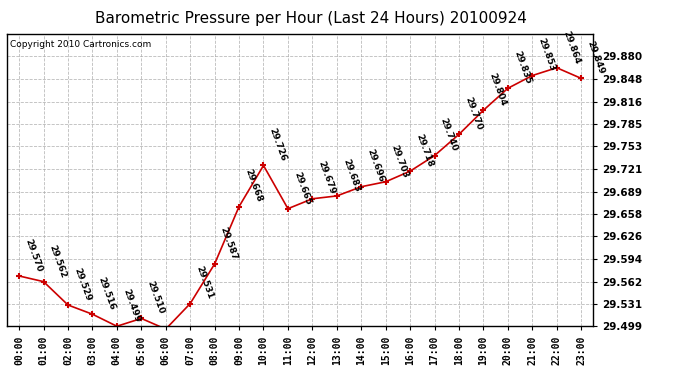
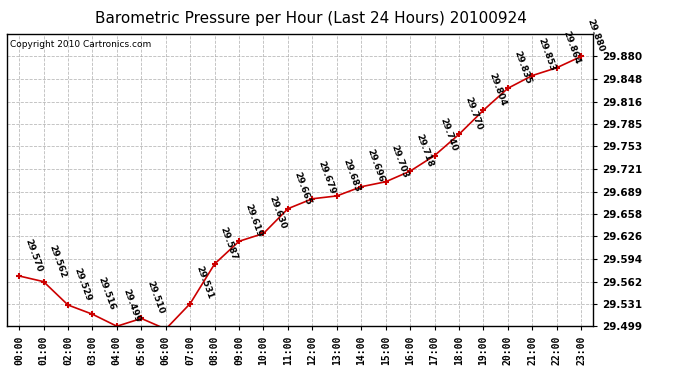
09:00: 29.668 -> 29.619
10:00: 29.726 -> 29.630
23:00: 29.849 -> 29.880
